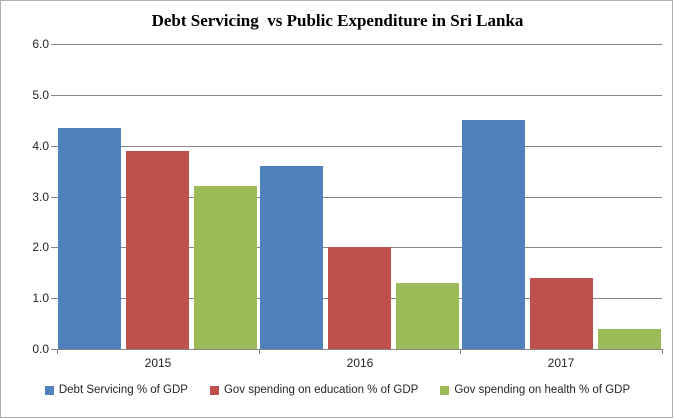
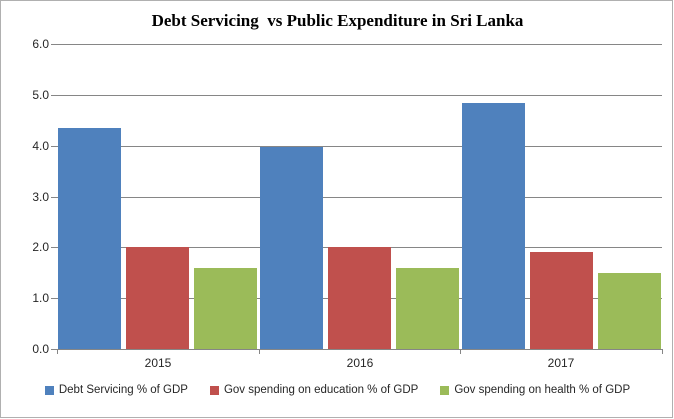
Gov spending on education % of GDP/2015: 3.9 -> 2.0
Gov spending on health % of GDP/2015: 3.2 -> 1.6
Debt Servicing % of GDP/2016: 3.6 -> 4.0
Gov spending on health % of GDP/2016: 1.3 -> 1.6
Debt Servicing % of GDP/2017: 4.5 -> 4.8
Gov spending on education % of GDP/2017: 1.4 -> 1.9
Gov spending on health % of GDP/2017: 0.4 -> 1.5
